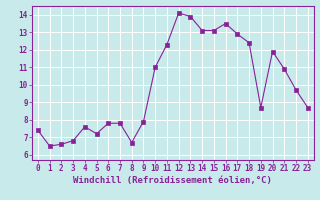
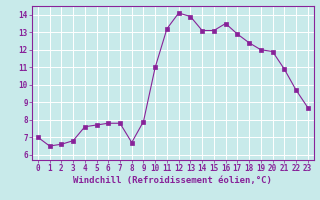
0: 7.4 -> 7.0
5: 7.2 -> 7.7
11: 12.3 -> 13.2
19: 8.7 -> 12.0
